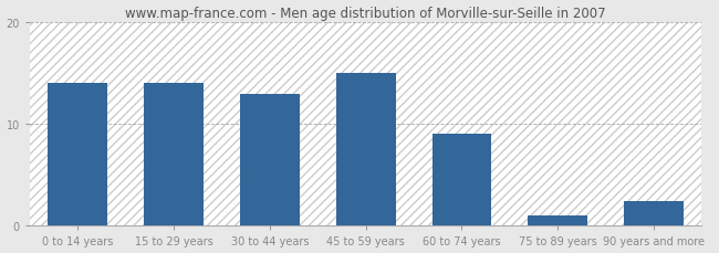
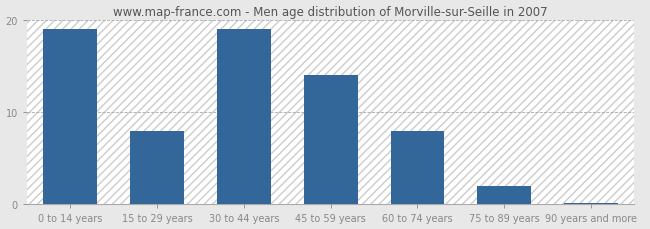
0 to 14 years: 14.0 -> 19.0
15 to 29 years: 14.0 -> 8.0
30 to 44 years: 13.0 -> 19.0
45 to 59 years: 15.0 -> 14.0
60 to 74 years: 9.0 -> 8.0
75 to 89 years: 1.0 -> 2.0
90 years and more: 2.4 -> 0.2
